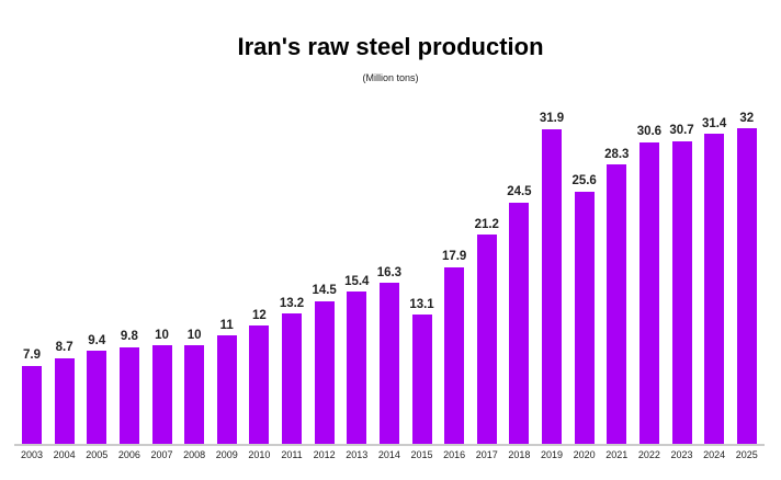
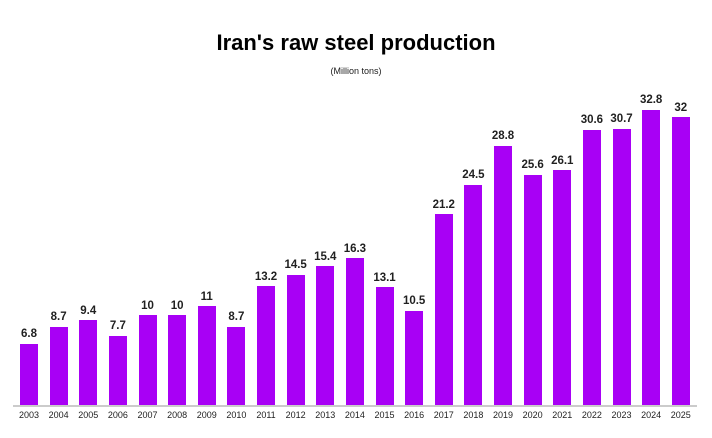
2003: 7.9 -> 6.8
2006: 9.8 -> 7.7
2010: 12 -> 8.7
2016: 17.9 -> 10.5
2019: 31.9 -> 28.8
2021: 28.3 -> 26.1
2024: 31.4 -> 32.8
